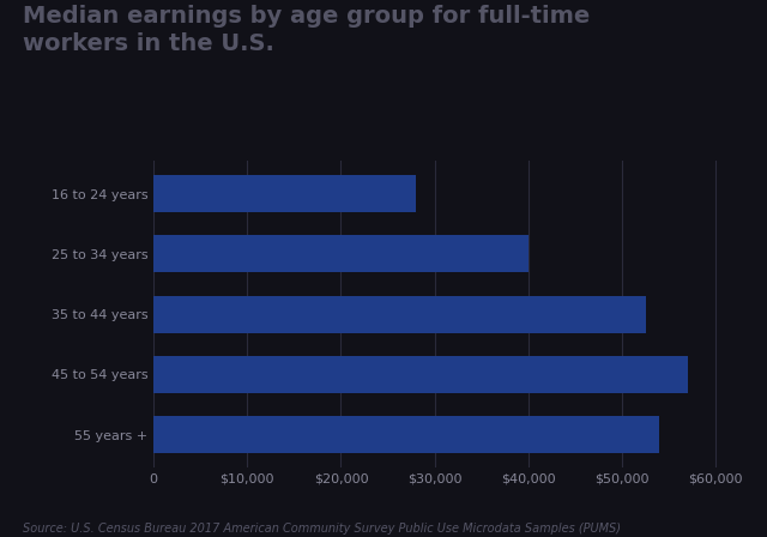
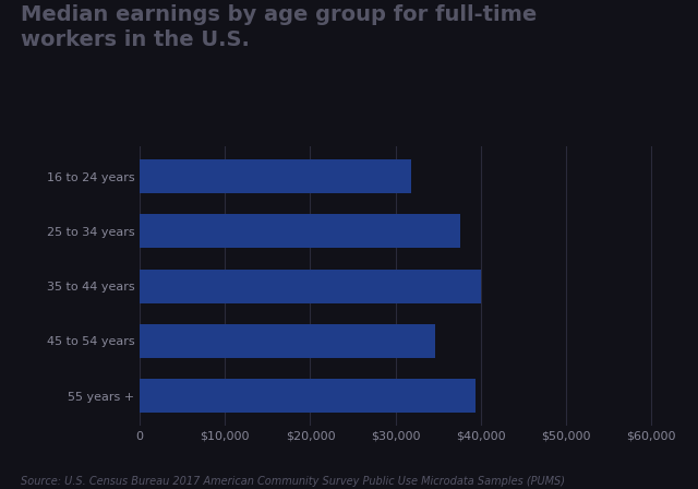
16 to 24 years: $28,000 -> $31,800
25 to 34 years: $40,000 -> $37,600
35 to 44 years: $52,500 -> $40,000
45 to 54 years: $57,000 -> $34,600
55 years +: $54,000 -> $39,400
